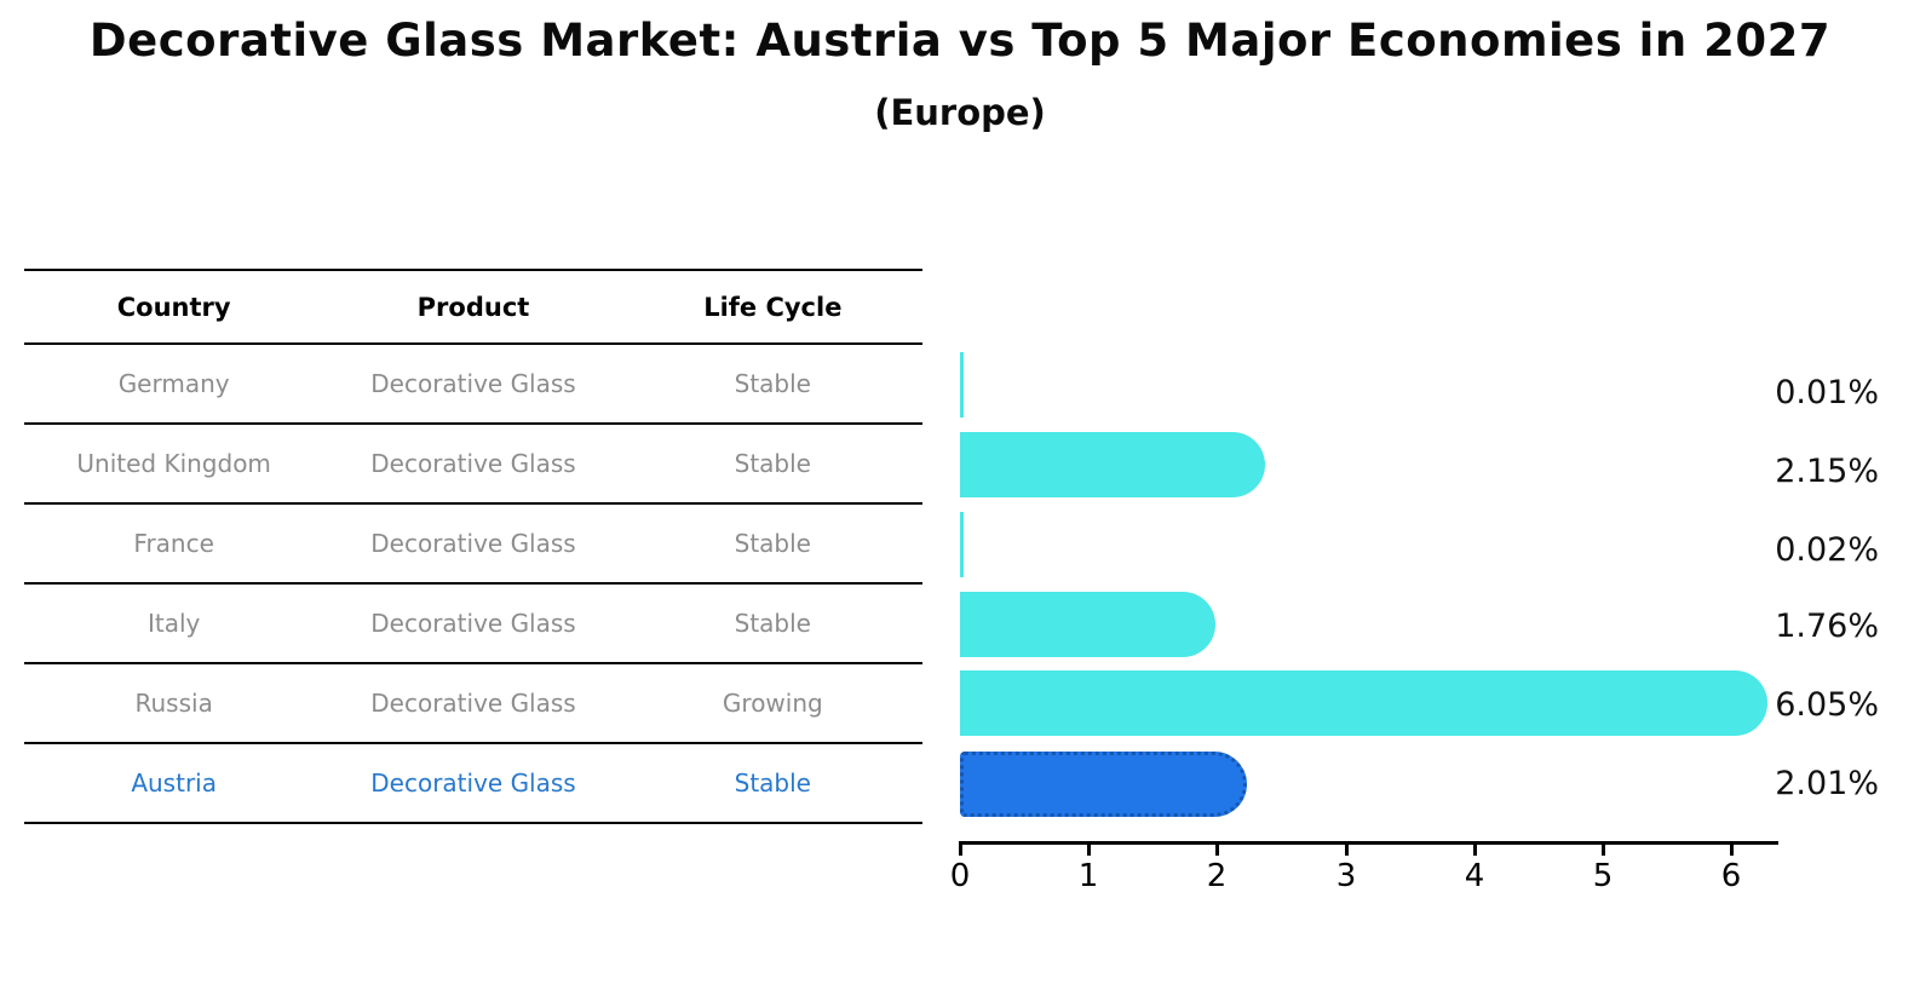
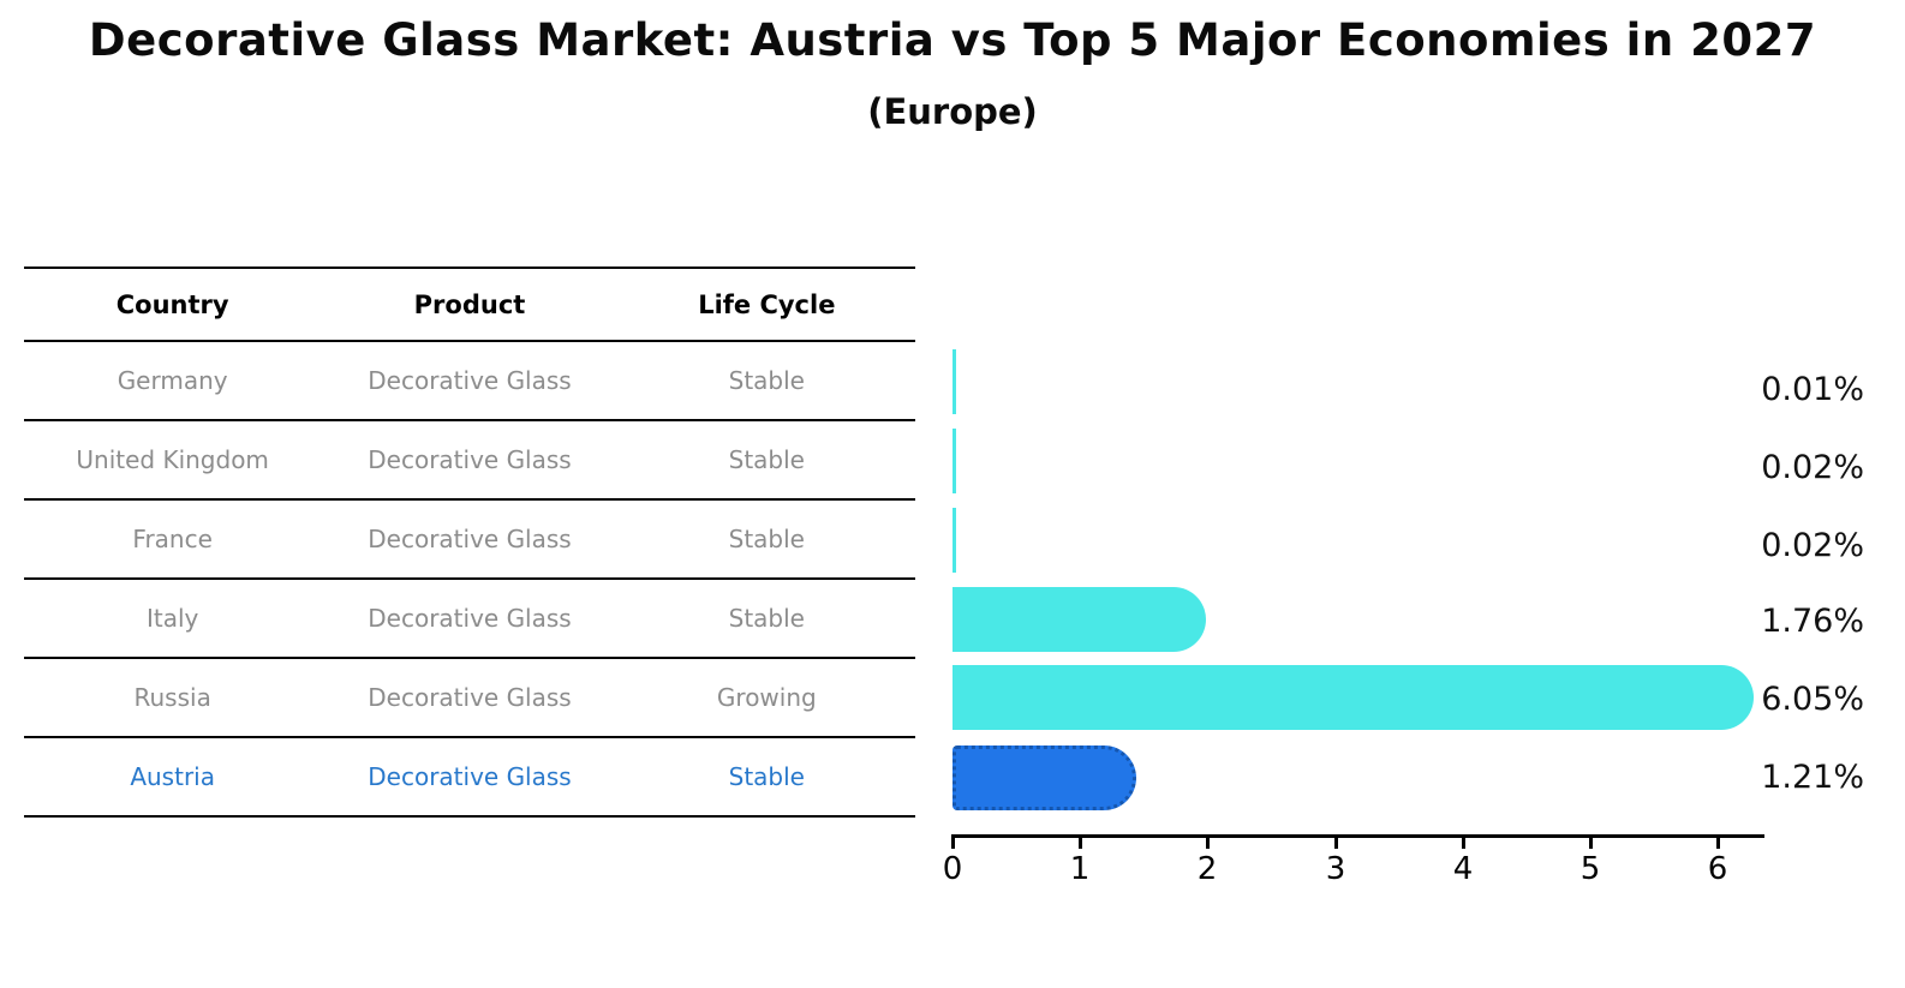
United Kingdom: 2.15% -> 0.02%
Austria: 2.01% -> 1.21%
